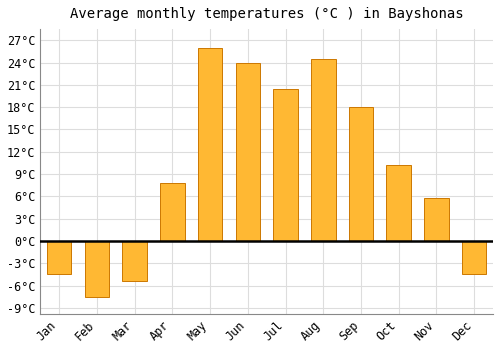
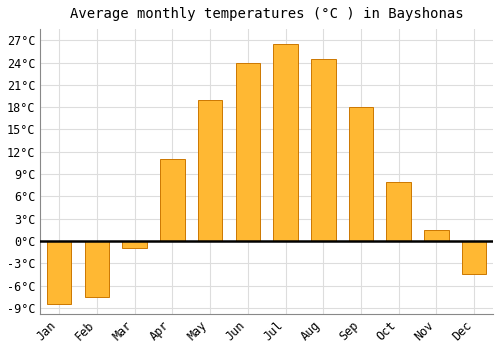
Jan: -4.4°C -> -8.5°C
Mar: -5.4°C -> -1.0°C
Apr: 7.8°C -> 11.0°C
May: 26.0°C -> 19.0°C
Jul: 20.4°C -> 26.5°C
Oct: 10.2°C -> 8.0°C
Nov: 5.8°C -> 1.5°C
